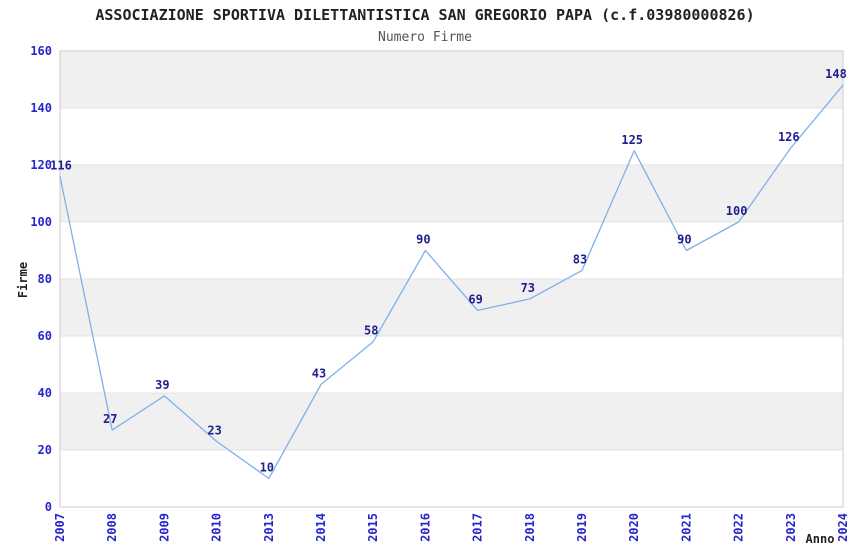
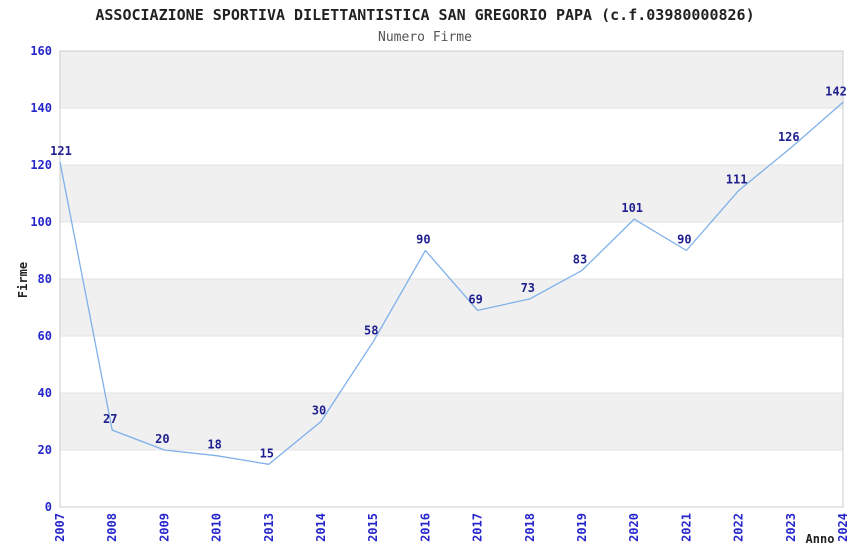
2007: 116 -> 121
2009: 39 -> 20
2010: 23 -> 18
2013: 10 -> 15
2014: 43 -> 30
2020: 125 -> 101
2022: 100 -> 111
2024: 148 -> 142
